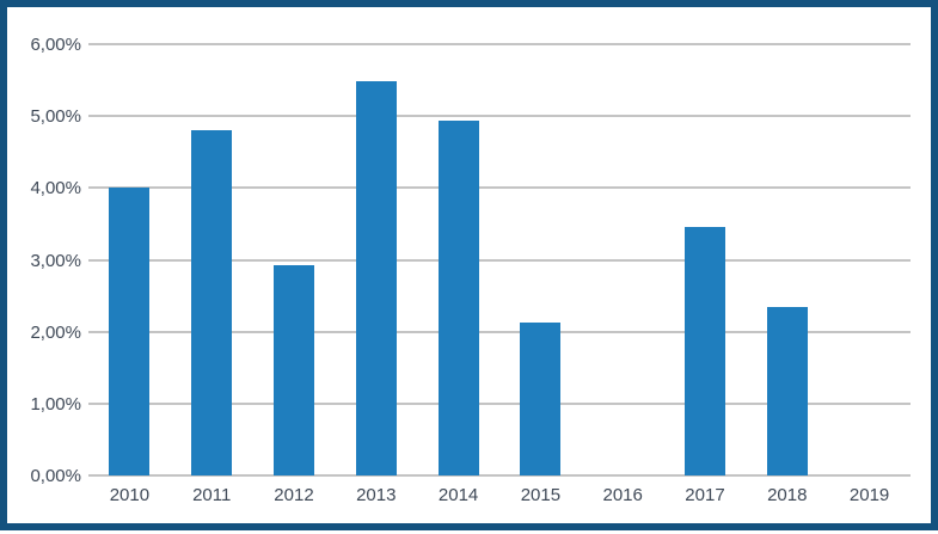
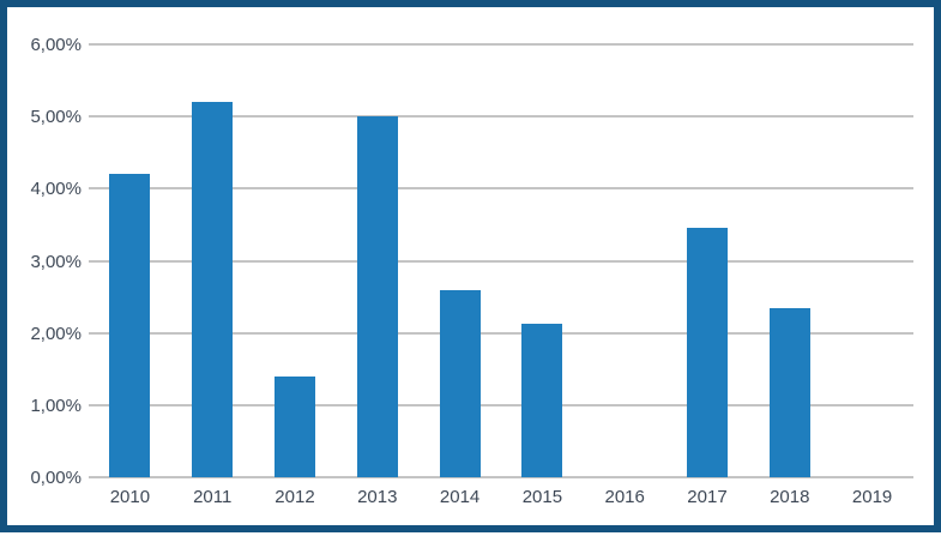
2010: 4,0% -> 4,2%
2011: 4,8% -> 5,2%
2012: 2,9% -> 1,4%
2013: 5,5% -> 5,0%
2014: 4,9% -> 2,6%
